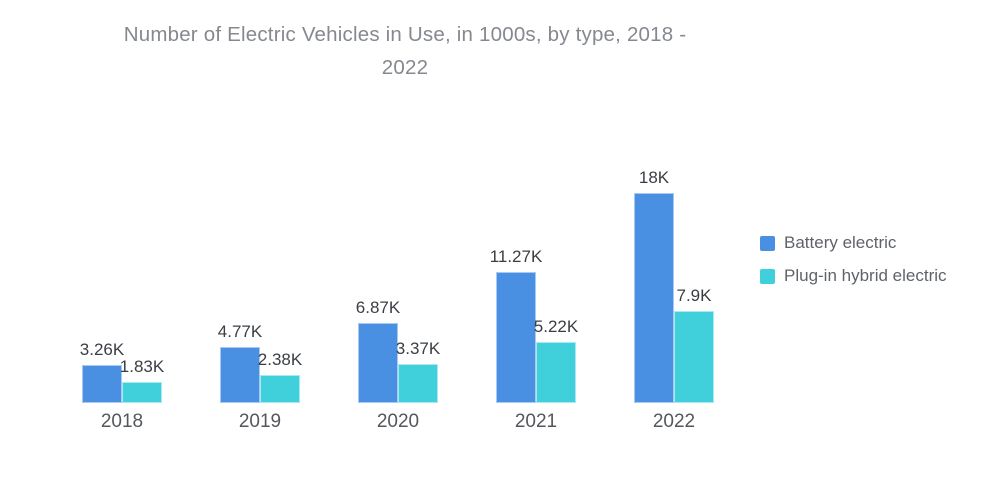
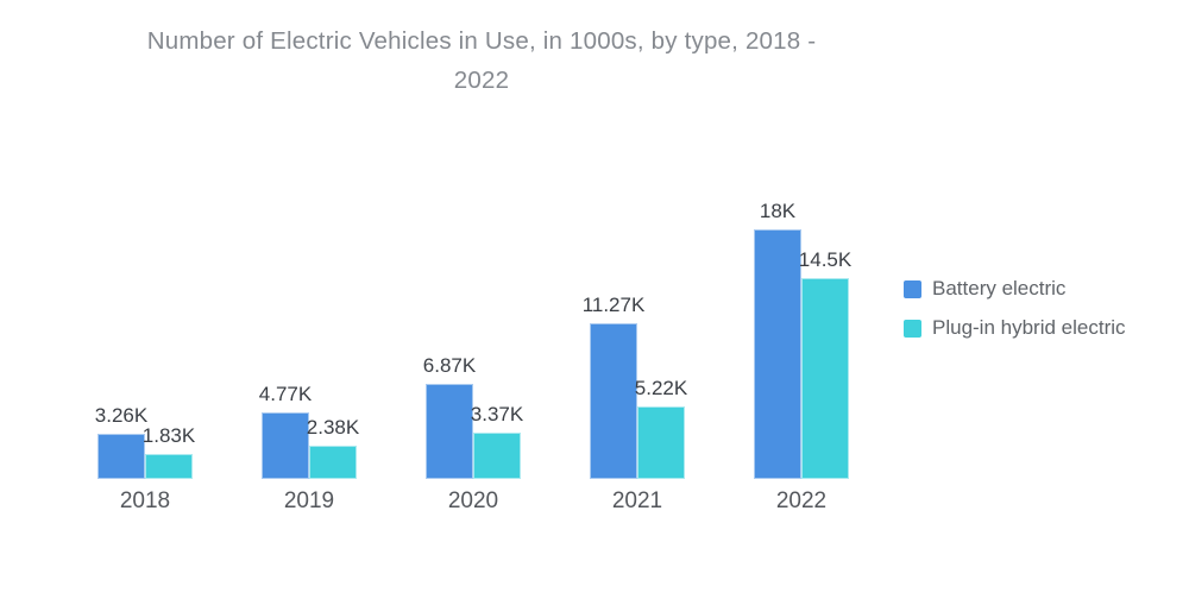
Plug-in hybrid electric/2022: 7.9K -> 14.5K
